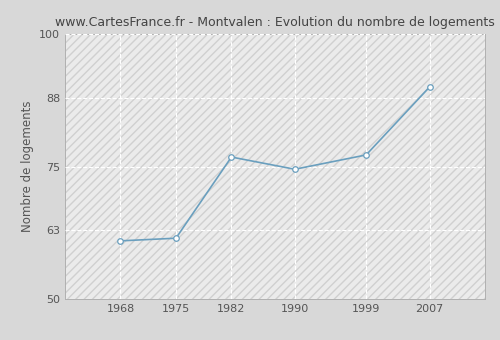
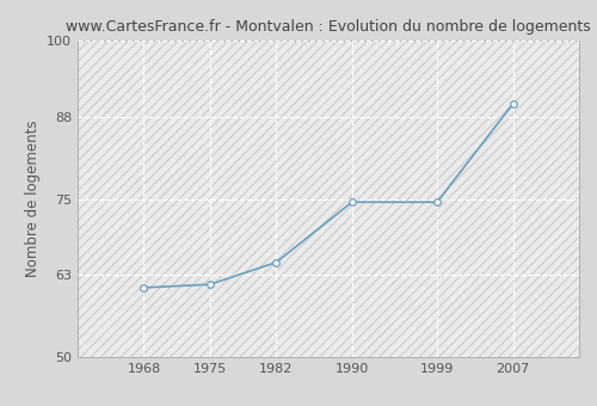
1982: 76.8 -> 65.0
1999: 77.2 -> 74.5
